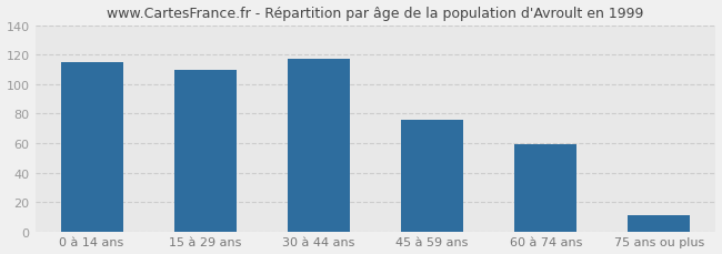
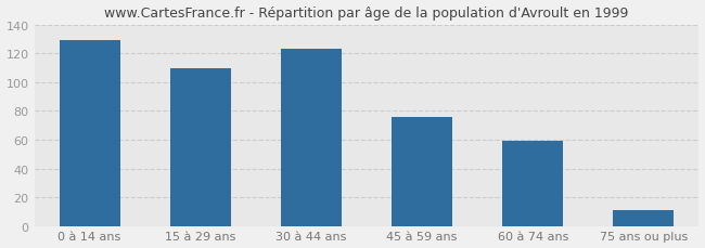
0 à 14 ans: 115 -> 129
30 à 44 ans: 117 -> 123
